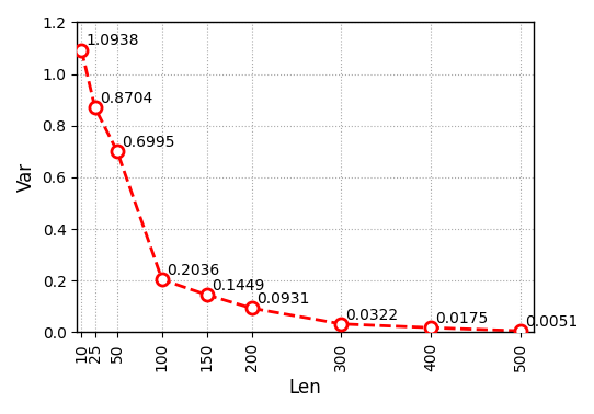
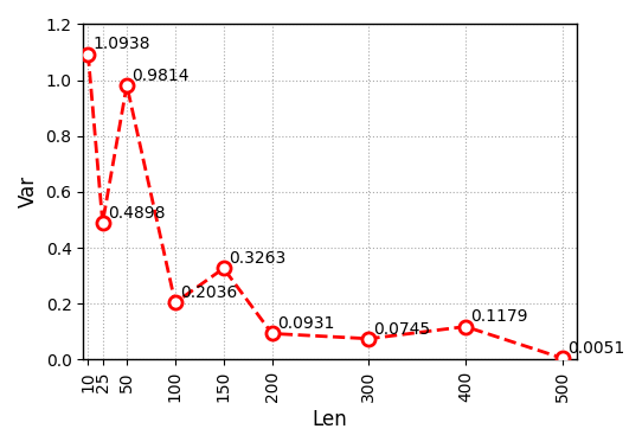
25: 0.8704 -> 0.4898
50: 0.6995 -> 0.9814
150: 0.1449 -> 0.3263
300: 0.0322 -> 0.0745
400: 0.0175 -> 0.1179
